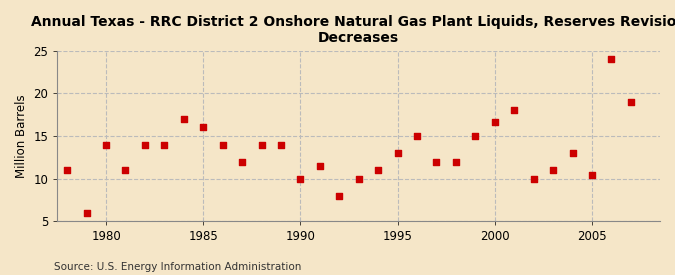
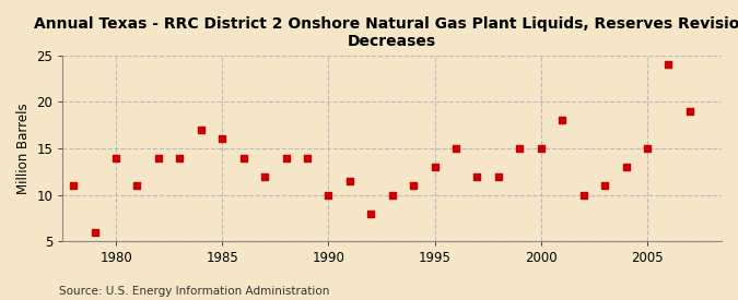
2000: 16.6 -> 15.0
2005: 10.4 -> 15.0
